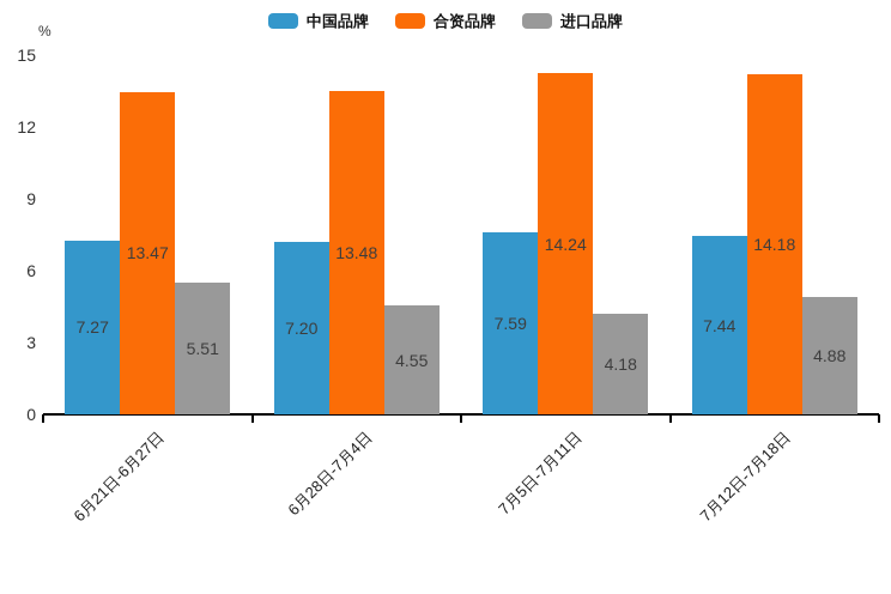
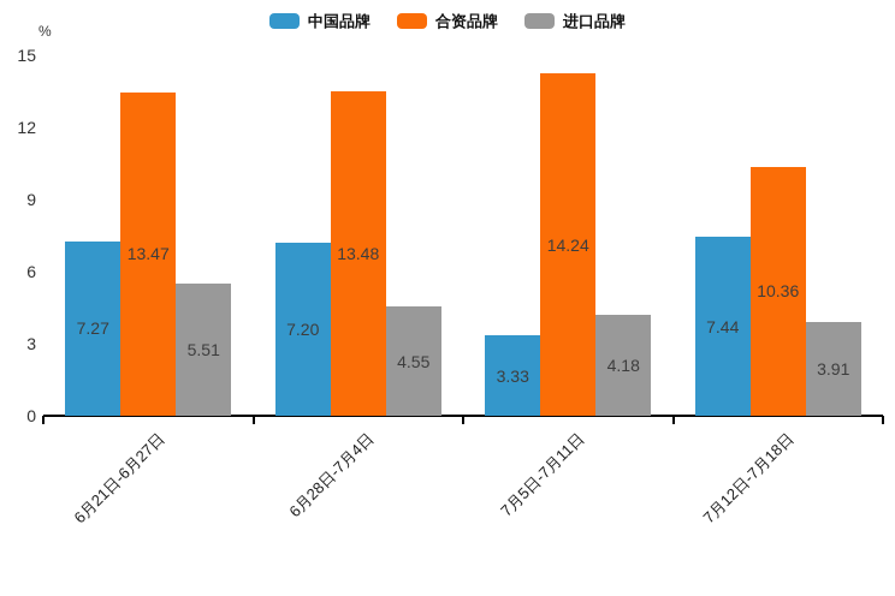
中国品牌/7月5日-7月11日: 7.59 -> 3.33
合资品牌/7月12日-7月18日: 14.18 -> 10.36
进口品牌/7月12日-7月18日: 4.88 -> 3.91
